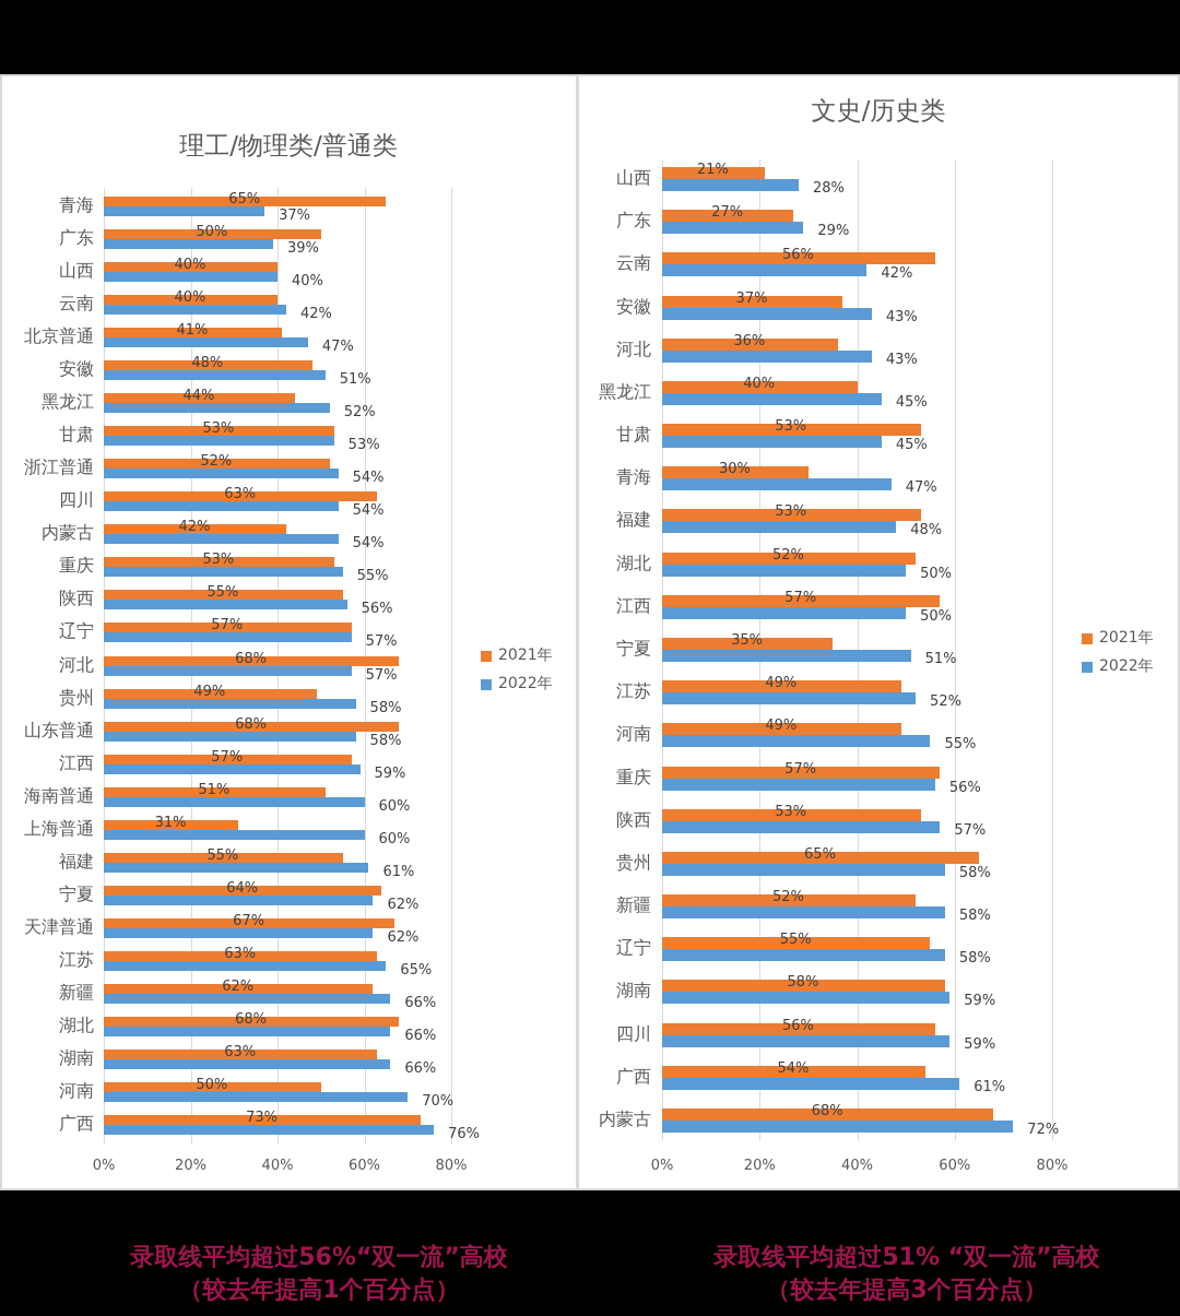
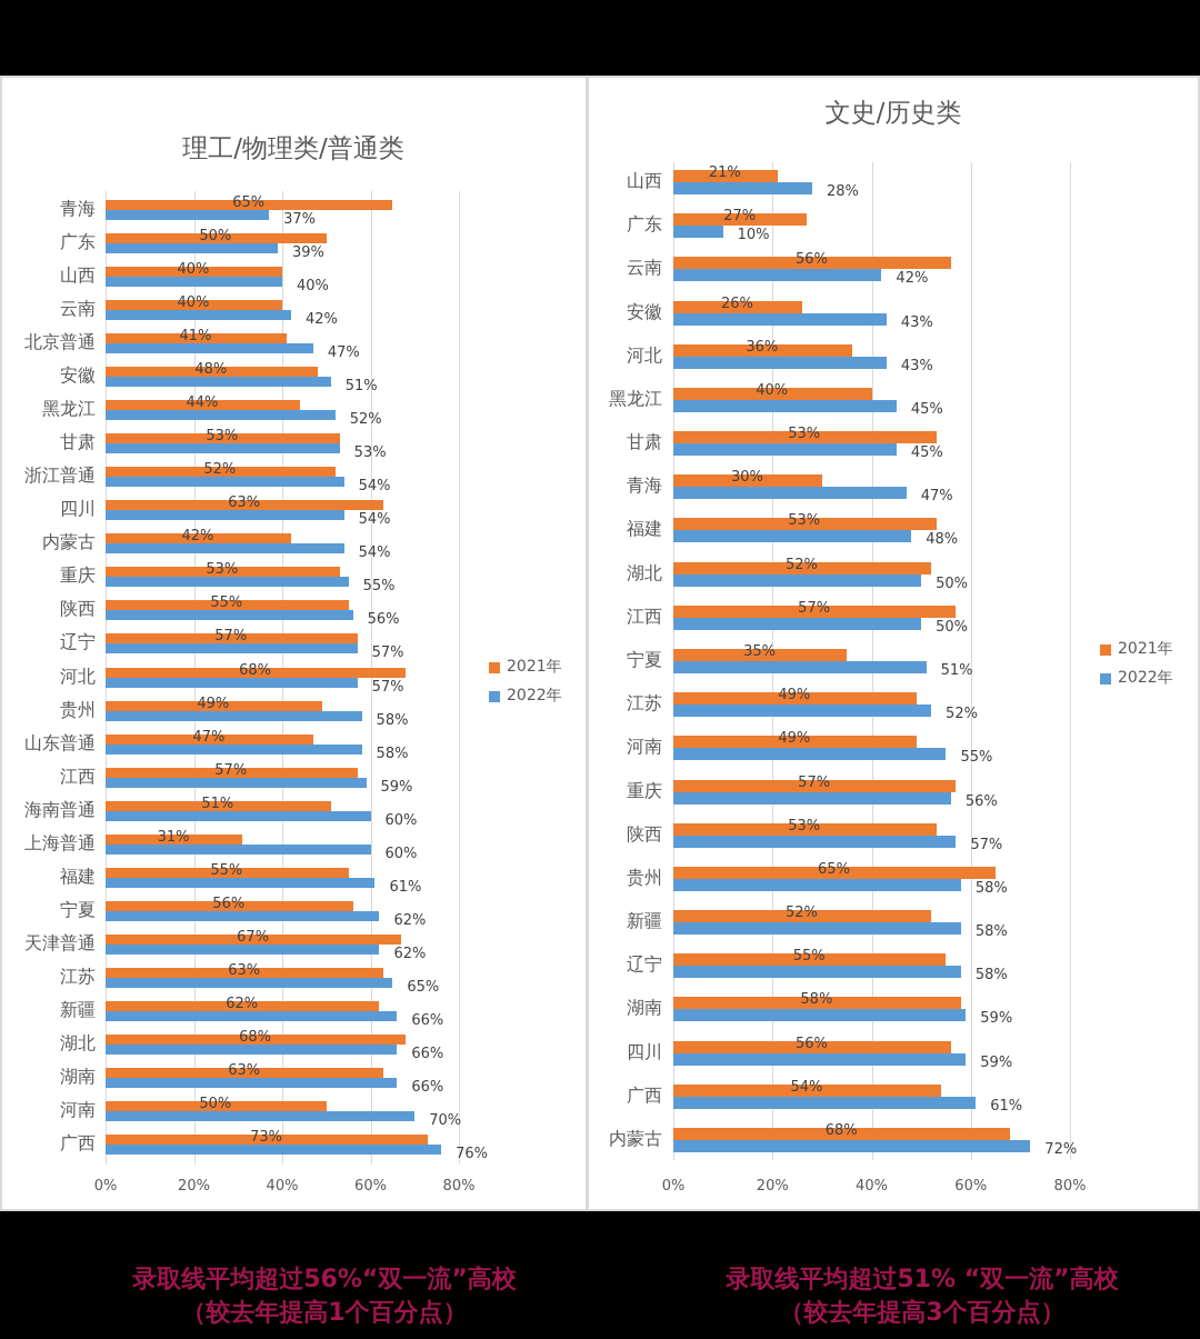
理工/物理类/普通类/2021年/山东普通: 68% -> 47%
理工/物理类/普通类/2021年/宁夏: 64% -> 56%
文史/历史类/2022年/广东: 29% -> 10%
文史/历史类/2021年/安徽: 37% -> 26%
